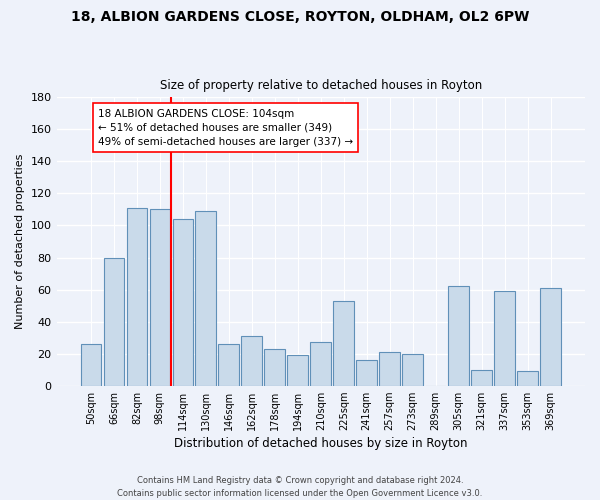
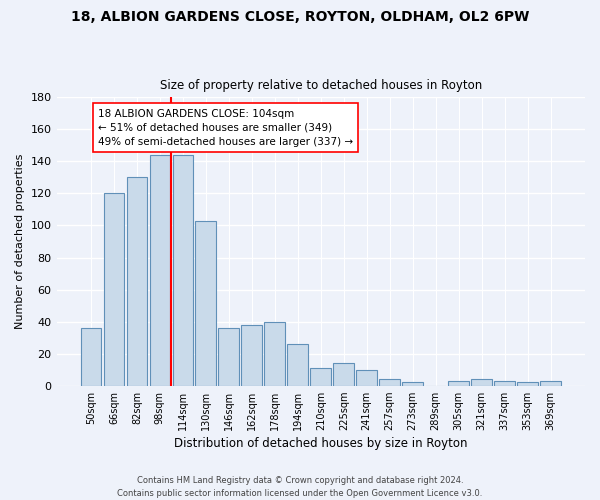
50sqm: 26 -> 36
66sqm: 80 -> 120
82sqm: 111 -> 130
98sqm: 110 -> 144
114sqm: 104 -> 144
130sqm: 109 -> 103
146sqm: 26 -> 36
162sqm: 31 -> 38
178sqm: 23 -> 40
194sqm: 19 -> 26
210sqm: 27 -> 11
225sqm: 53 -> 14
241sqm: 16 -> 10
257sqm: 21 -> 4
273sqm: 20 -> 2
305sqm: 62 -> 3
321sqm: 10 -> 4
337sqm: 59 -> 3
353sqm: 9 -> 2
369sqm: 61 -> 3
